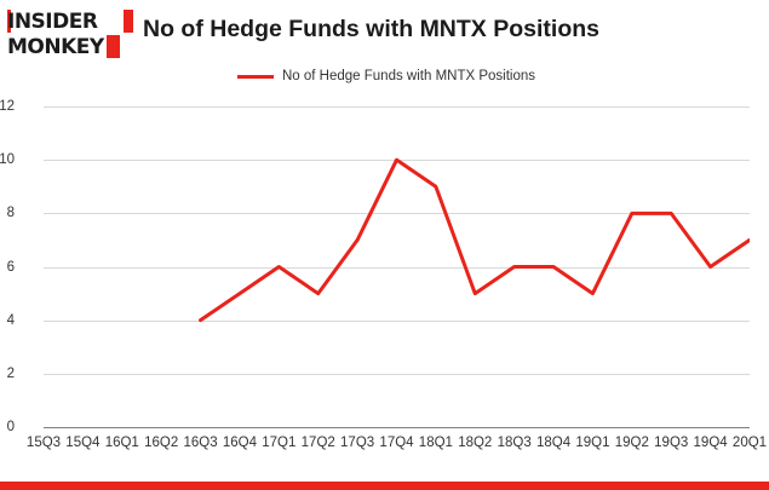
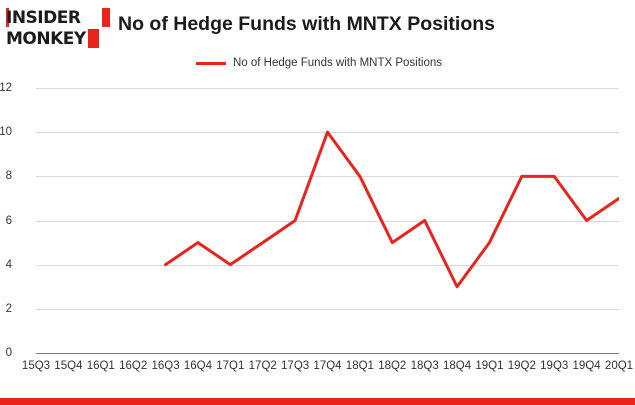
17Q1: 6 -> 4
17Q3: 7 -> 6
18Q1: 9 -> 8
18Q4: 6 -> 3
